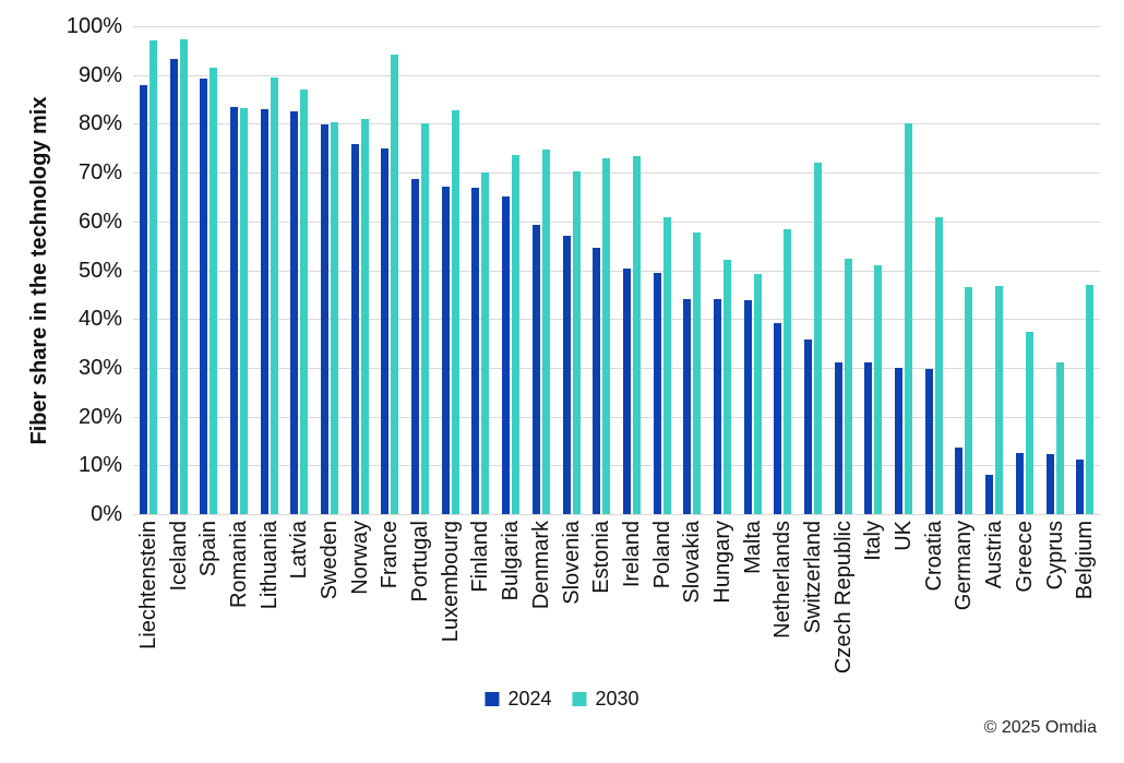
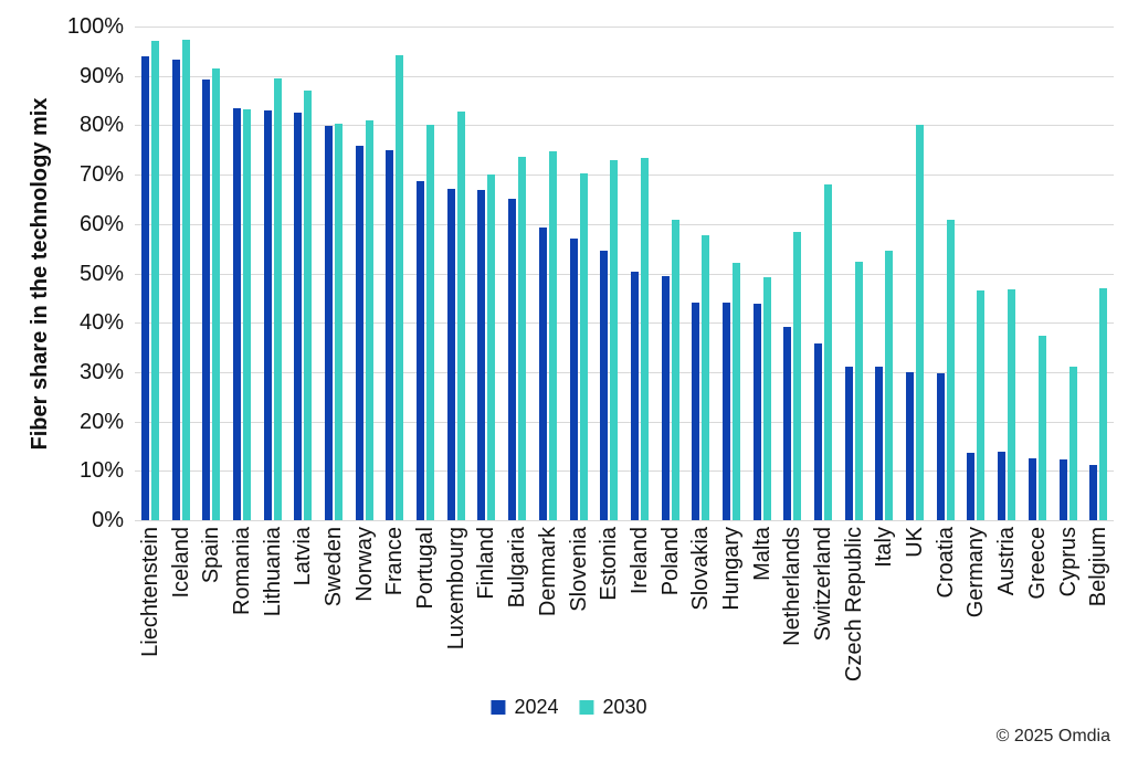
2024/Liechtenstein: 88% -> 94%
2030/Switzerland: 72% -> 68%
2030/Italy: 51% -> 54%
2024/Austria: 8% -> 14%
